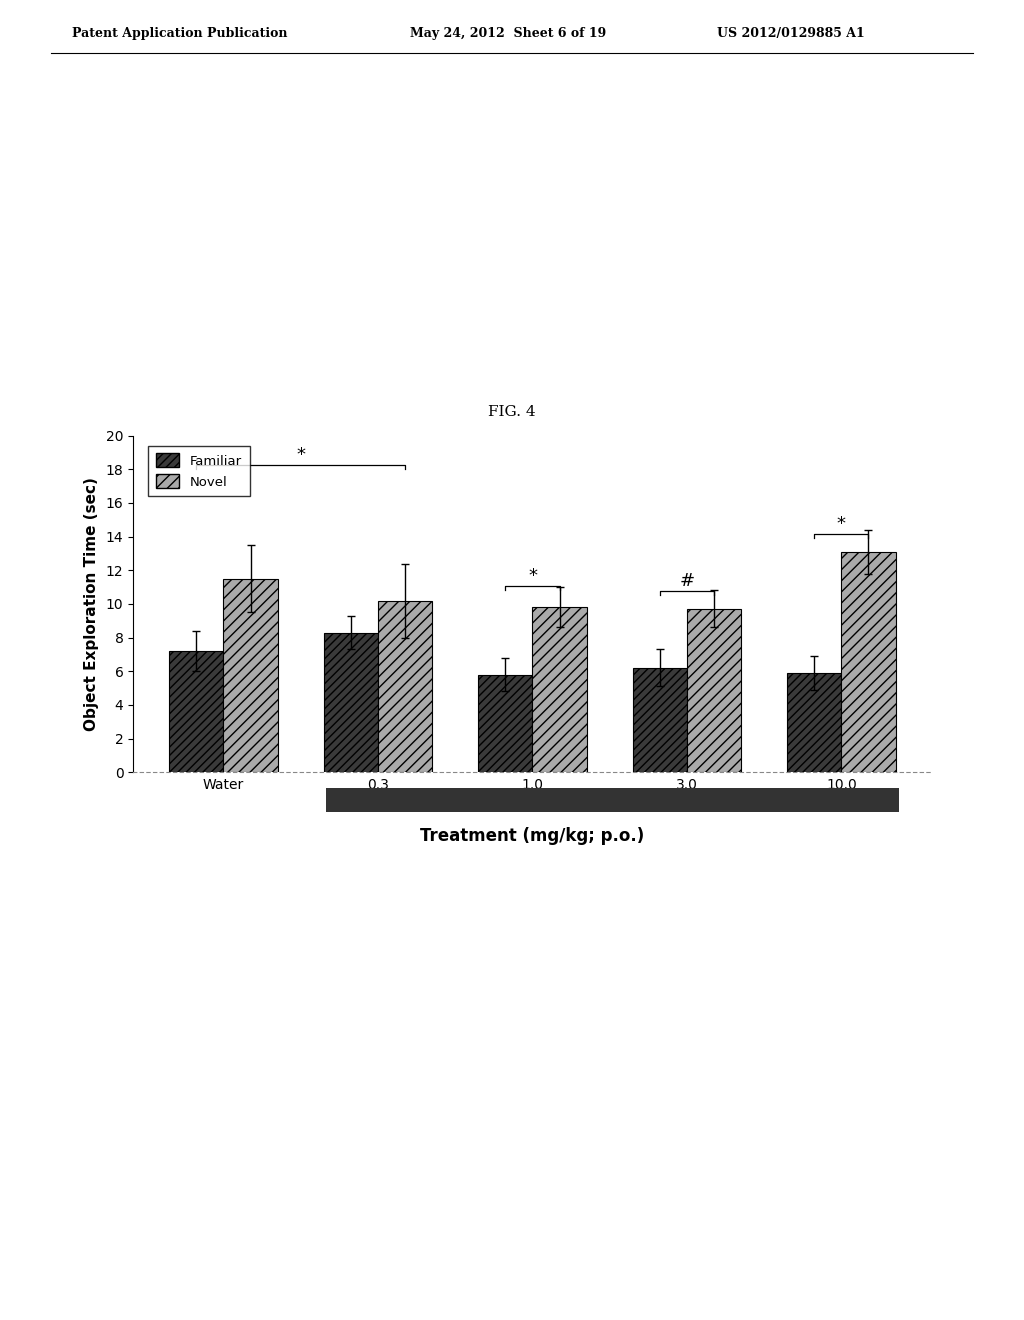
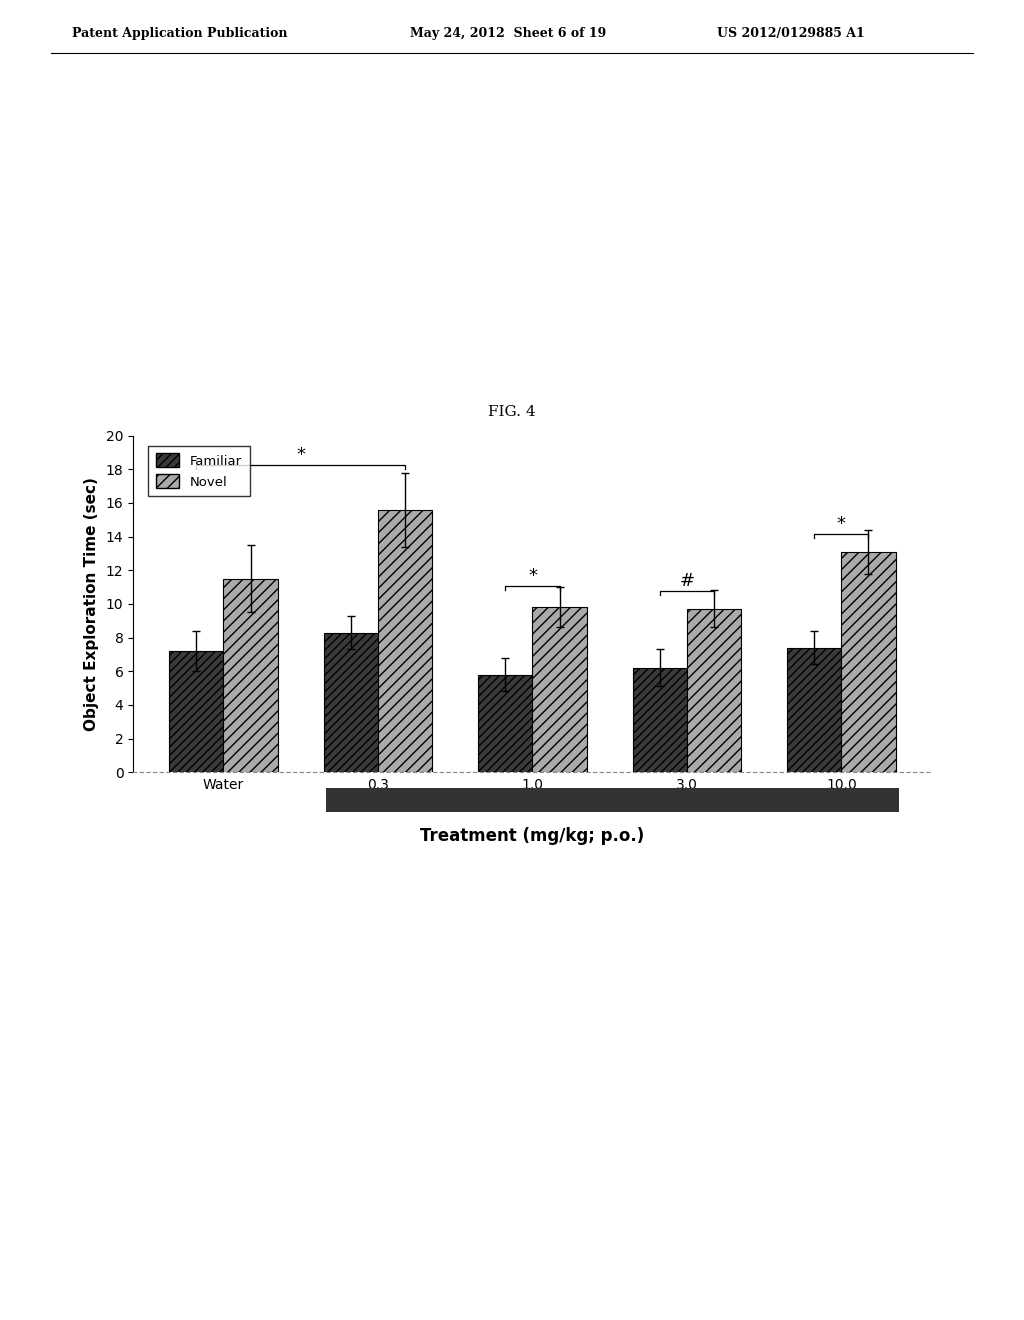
Novel/0.3: 10.2 -> 15.6
Familiar/10.0: 5.9 -> 7.4
